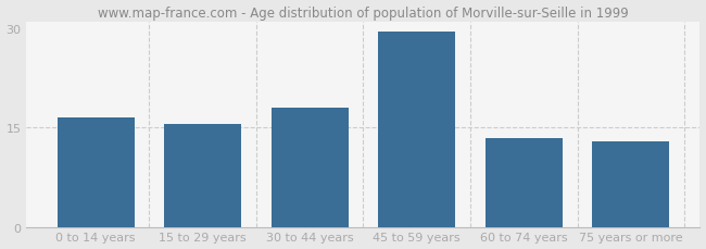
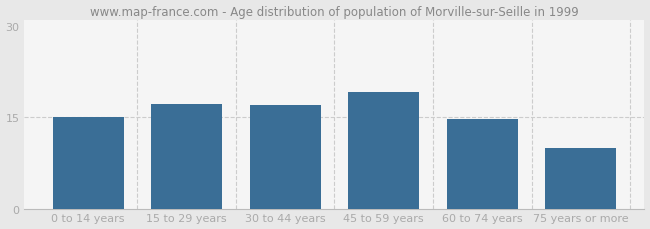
0 to 14 years: 16.5 -> 15.0
15 to 29 years: 15.5 -> 17.2
30 to 44 years: 18.0 -> 17.0
45 to 59 years: 29.5 -> 19.2
60 to 74 years: 13.5 -> 14.8
75 years or more: 13.0 -> 10.0
